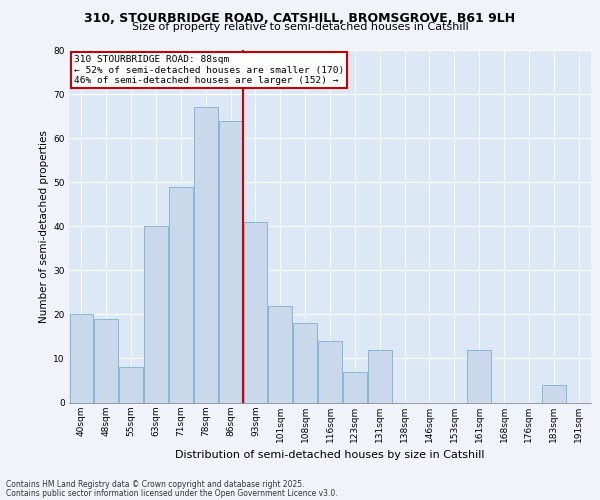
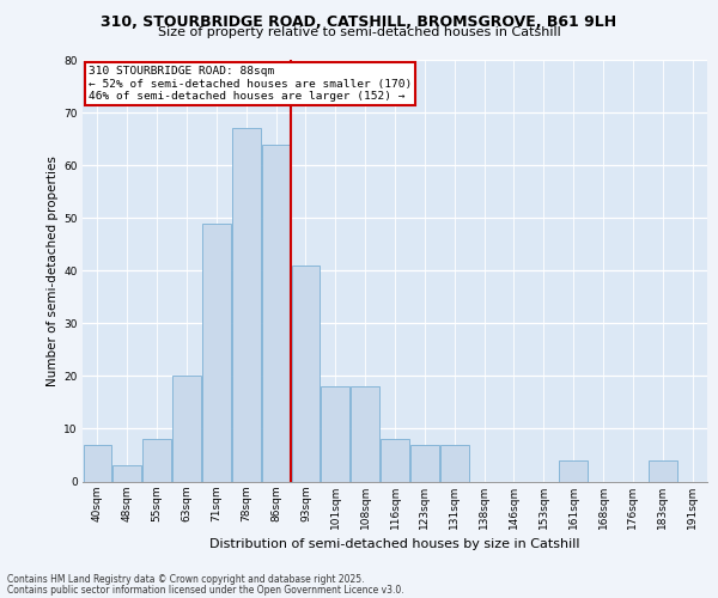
40sqm: 20 -> 7
48sqm: 19 -> 3
63sqm: 40 -> 20
101sqm: 22 -> 18
116sqm: 14 -> 8
131sqm: 12 -> 7
161sqm: 12 -> 4
